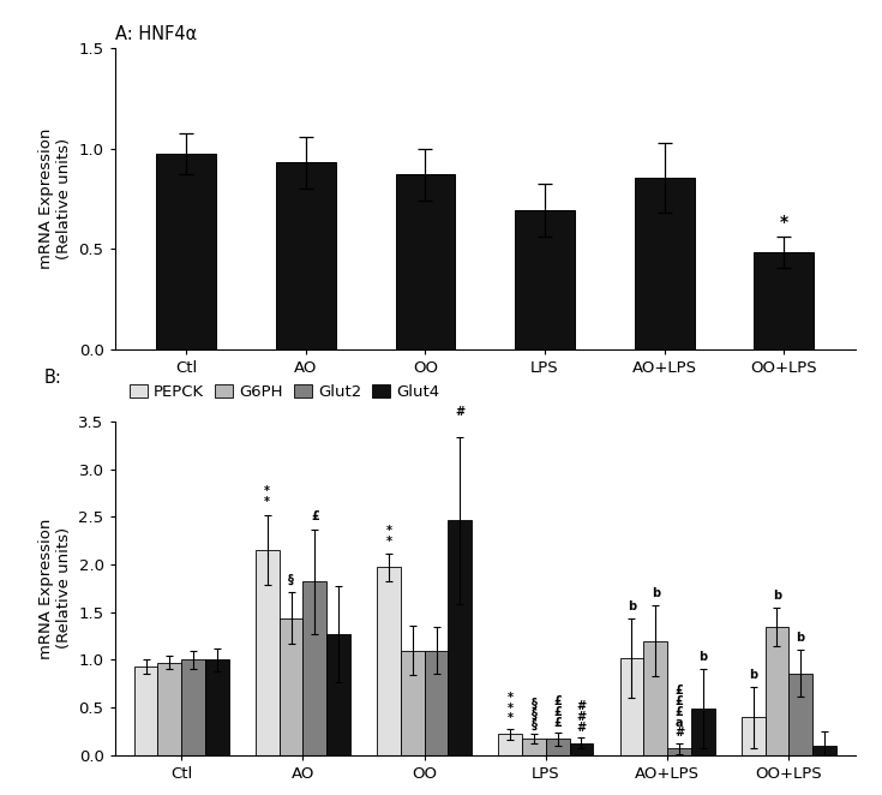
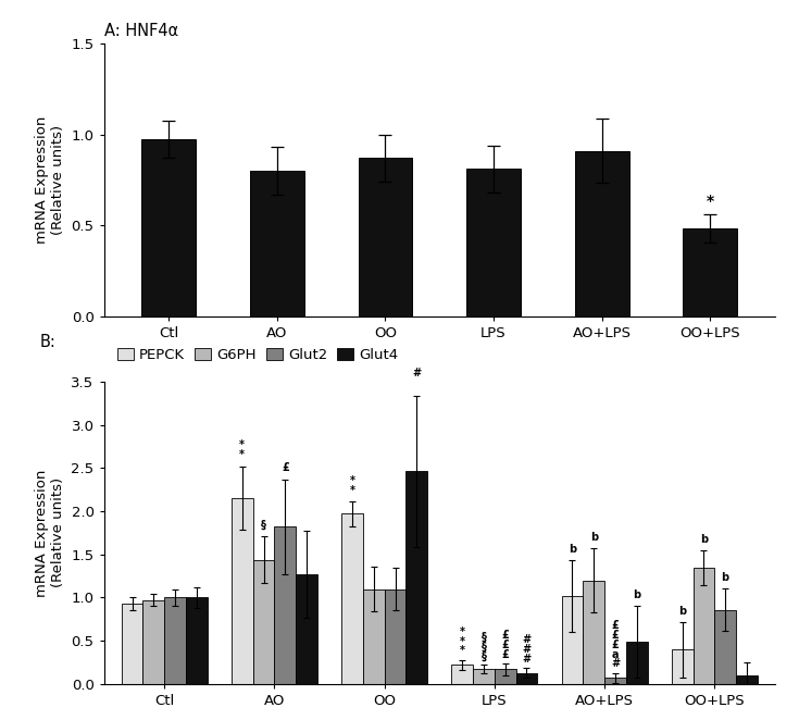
A: HNF4α/AO: 0.93 -> 0.80
A: HNF4α/LPS: 0.69 -> 0.81
A: HNF4α/AO+LPS: 0.85 -> 0.91
